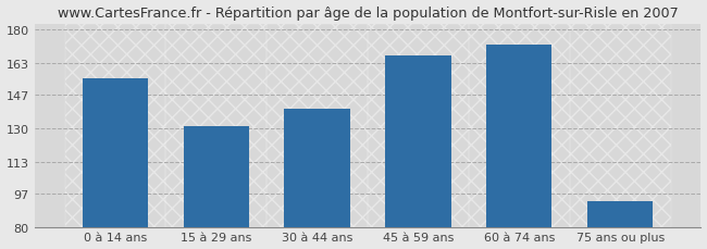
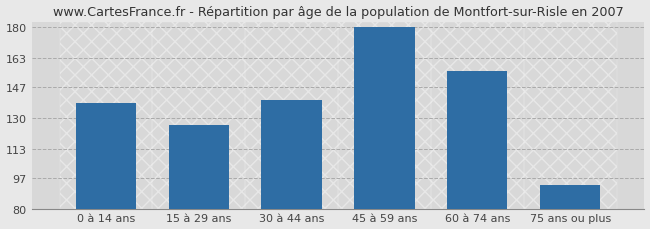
0 à 14 ans: 155 -> 138
15 à 29 ans: 131 -> 126
45 à 59 ans: 167 -> 180
60 à 74 ans: 172 -> 156
